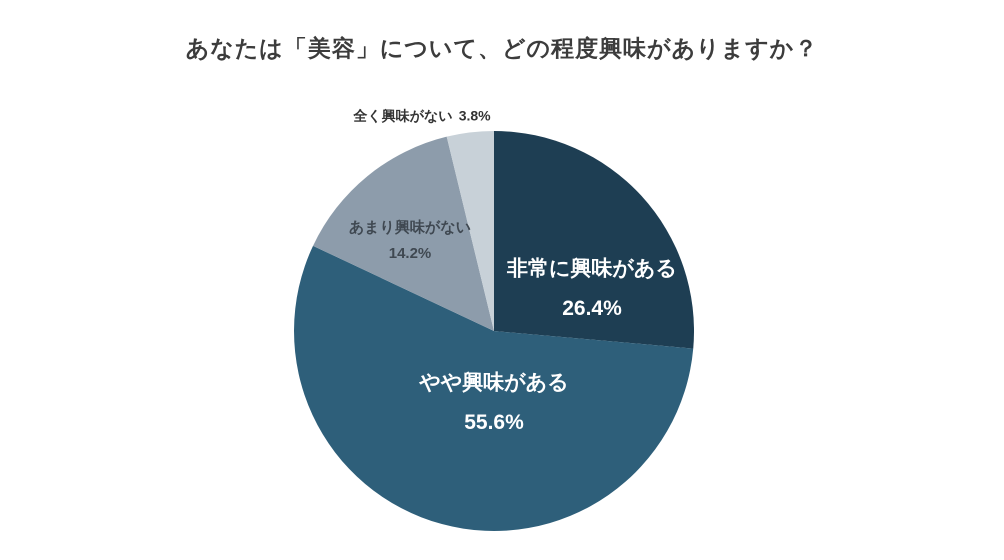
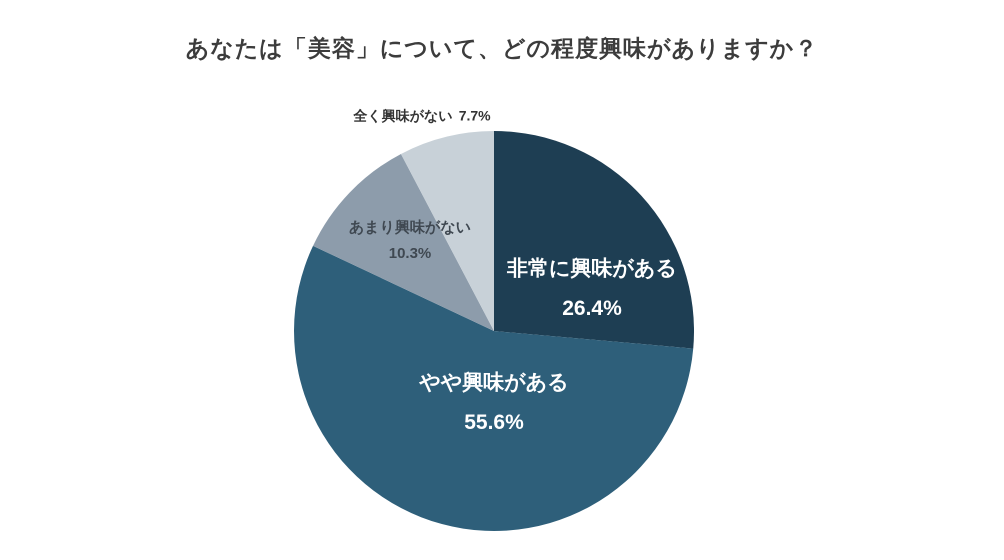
あまり興味がない: 14.2% -> 10.3%
全く興味がない: 3.8% -> 7.7%
